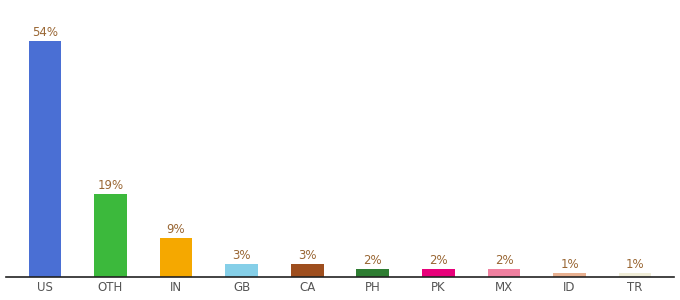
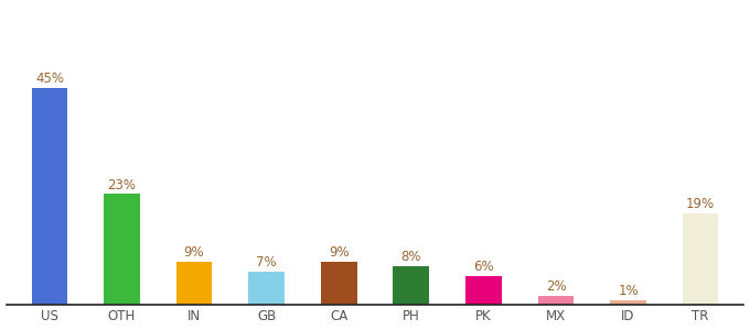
US: 54% -> 45%
OTH: 19% -> 23%
GB: 3% -> 7%
CA: 3% -> 9%
PH: 2% -> 8%
PK: 2% -> 6%
TR: 1% -> 19%
